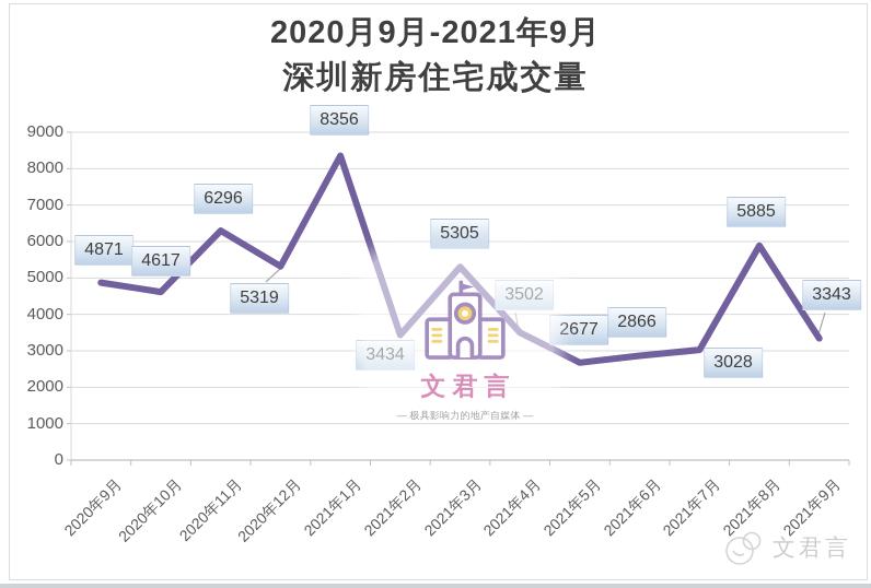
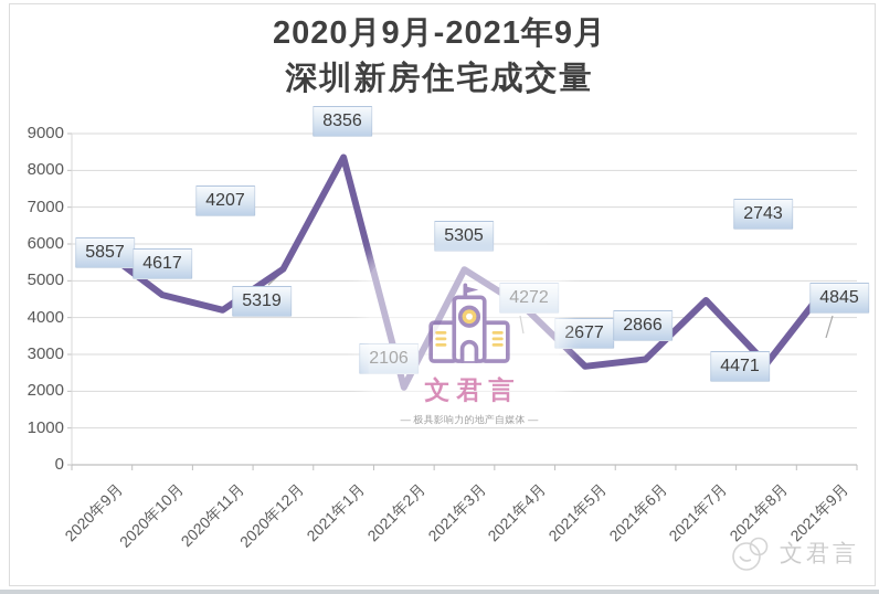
2020年9月: 4871 -> 5857
2020年11月: 6296 -> 4207
2021年2月: 3434 -> 2106
2021年4月: 3502 -> 4272
2021年7月: 3028 -> 4471
2021年8月: 5885 -> 2743
2021年9月: 3343 -> 4845
